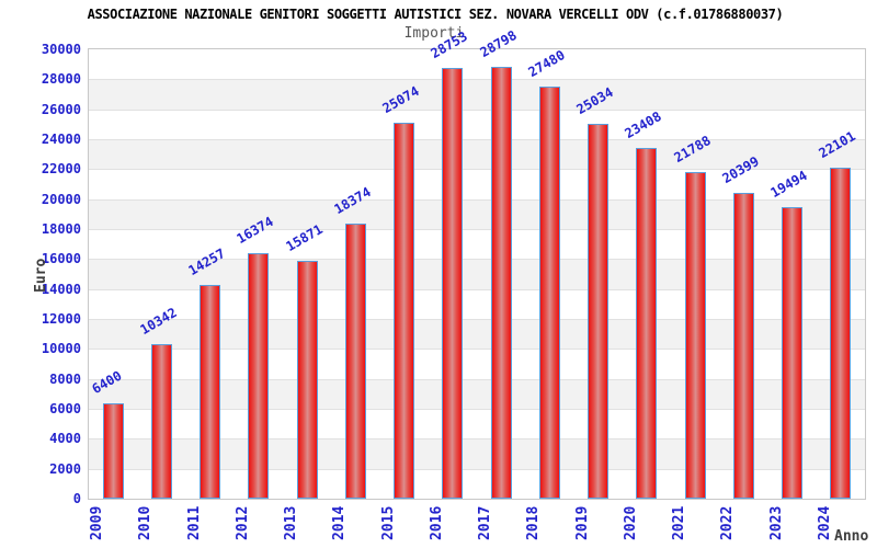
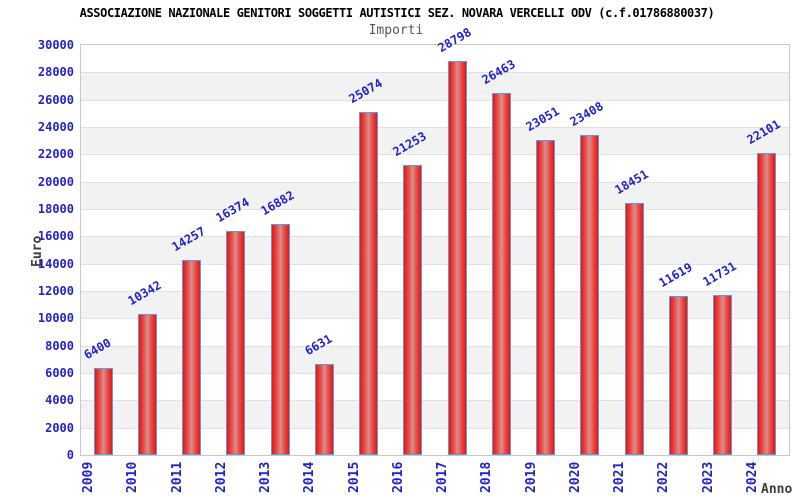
2013: 15871 -> 16882
2014: 18374 -> 6631
2016: 28753 -> 21253
2018: 27480 -> 26463
2019: 25034 -> 23051
2021: 21788 -> 18451
2022: 20399 -> 11619
2023: 19494 -> 11731
